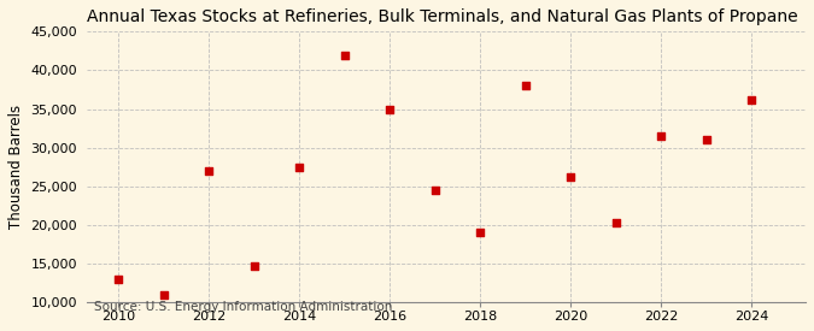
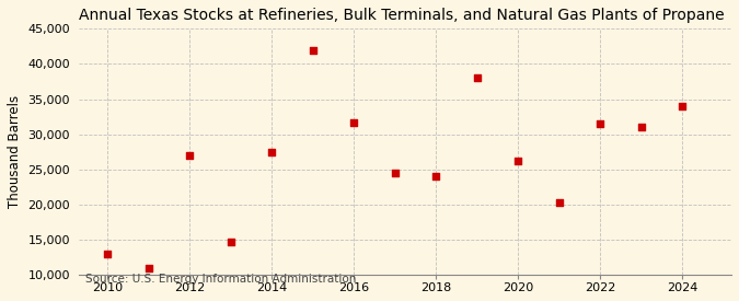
2016: 35,000 -> 31,700
2018: 19,000 -> 24,000
2024: 36,200 -> 34,000
